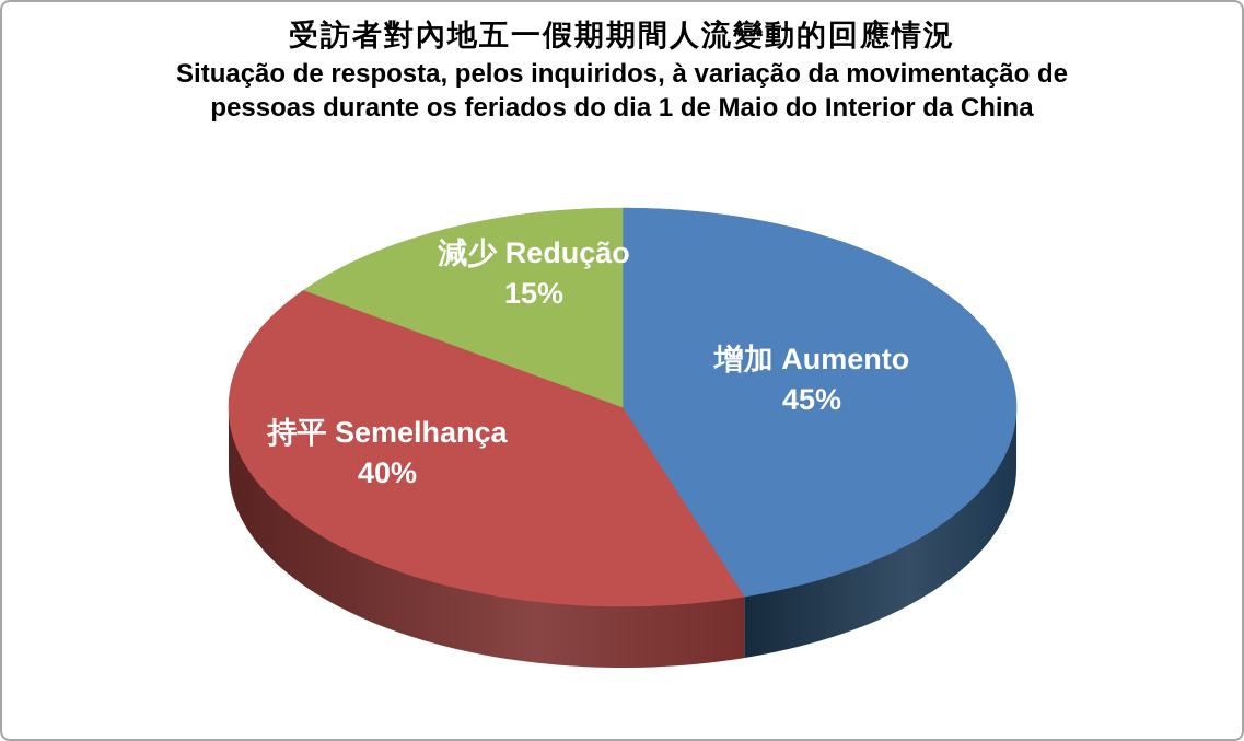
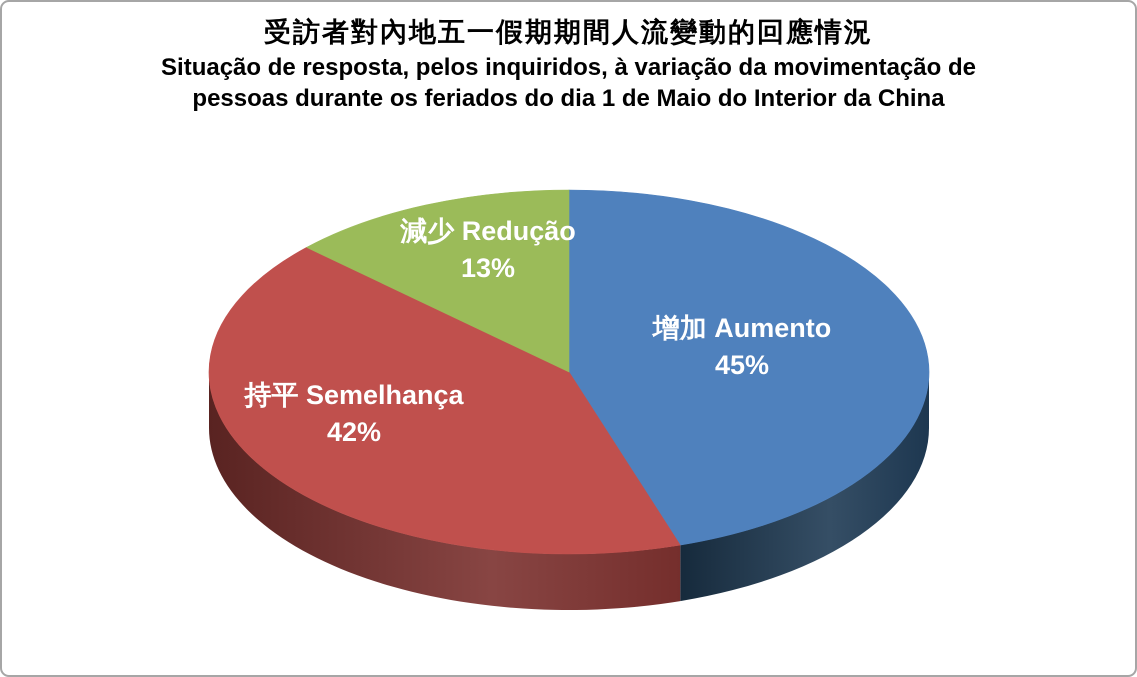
持平 Semelhança: 40% -> 42%
減少 Redução: 15% -> 13%
